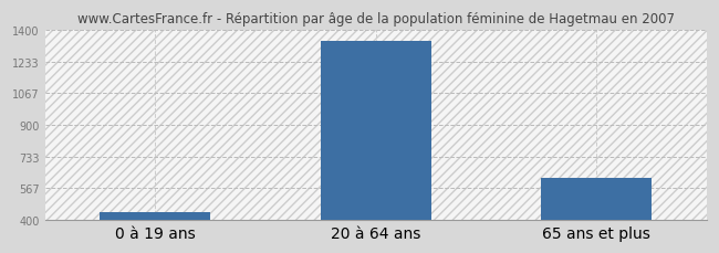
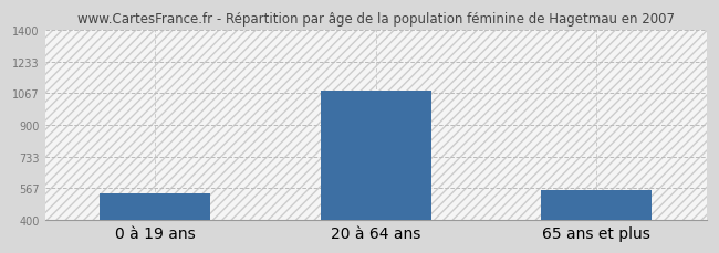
0 à 19 ans: 440 -> 540
20 à 64 ans: 1340 -> 1080
65 ans et plus: 620 -> 560
